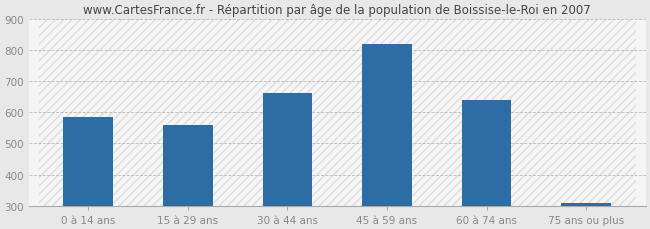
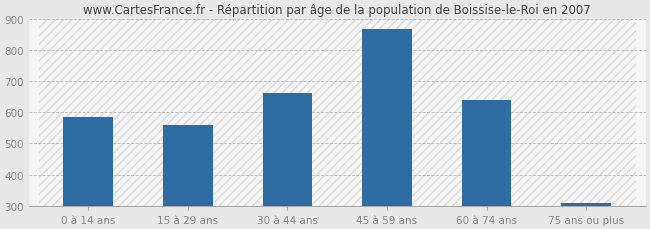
45 à 59 ans: 820 -> 868
